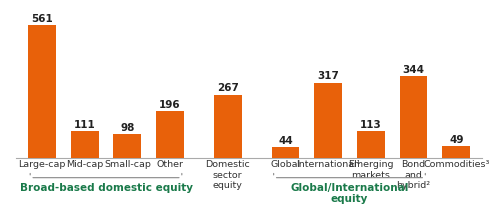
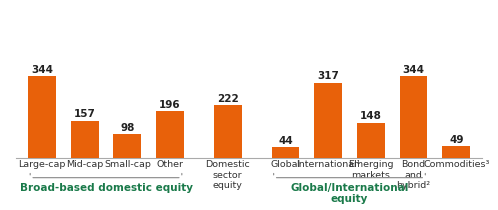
Large-cap: 561 -> 344
Mid-cap: 111 -> 157
Domestic sector equity: 267 -> 222
Emerging markets: 113 -> 148
